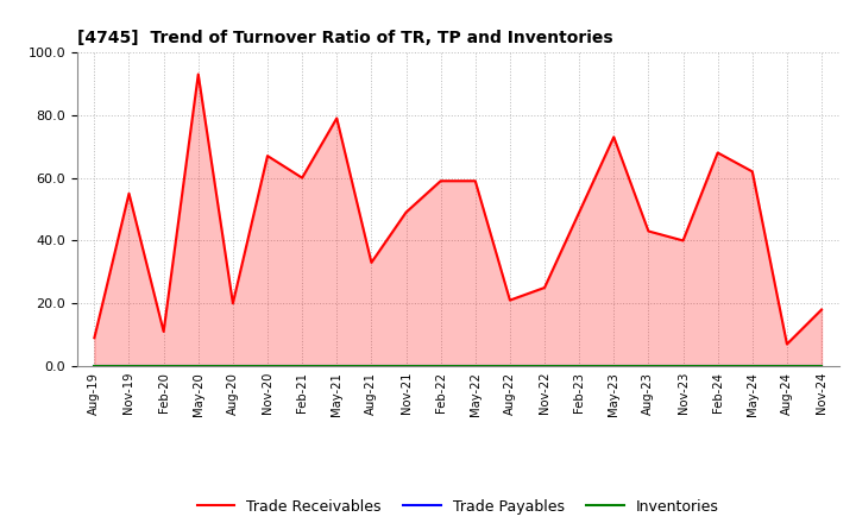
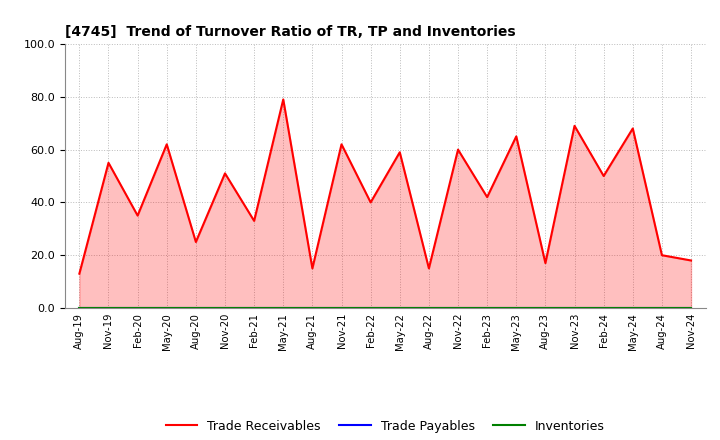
Trade Receivables/Aug-19: 9 -> 13
Trade Receivables/Feb-20: 11 -> 35
Trade Receivables/May-20: 93 -> 62
Trade Receivables/Aug-20: 20 -> 25
Trade Receivables/Nov-20: 67 -> 51
Trade Receivables/Feb-21: 60 -> 33
Trade Receivables/Aug-21: 33 -> 15
Trade Receivables/Nov-21: 49 -> 62
Trade Receivables/Feb-22: 59 -> 40
Trade Receivables/Aug-22: 21 -> 15
Trade Receivables/Nov-22: 25 -> 60
Trade Receivables/Feb-23: 49 -> 42
Trade Receivables/May-23: 73 -> 65
Trade Receivables/Aug-23: 43 -> 17
Trade Receivables/Nov-23: 40 -> 69
Trade Receivables/Feb-24: 68 -> 50
Trade Receivables/May-24: 62 -> 68
Trade Receivables/Aug-24: 7 -> 20
